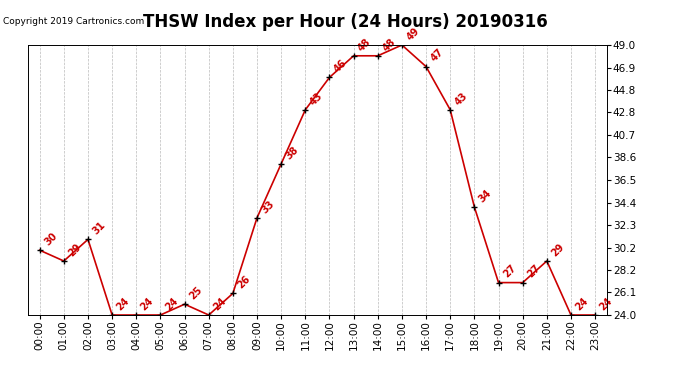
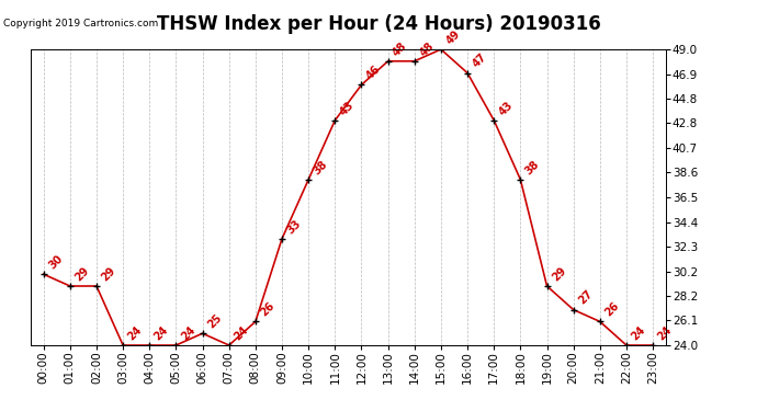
02:00: 31 -> 29
18:00: 34 -> 38
19:00: 27 -> 29
21:00: 29 -> 26
